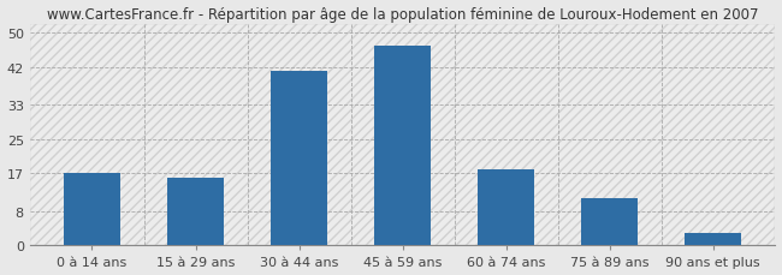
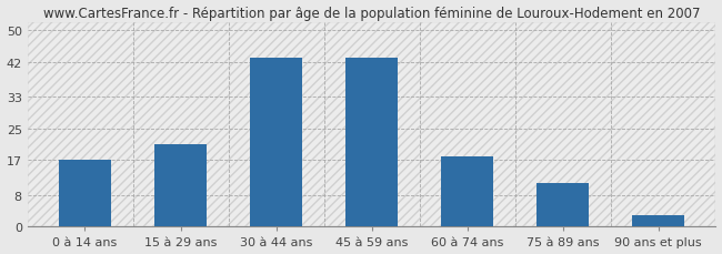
15 à 29 ans: 16 -> 21
30 à 44 ans: 41 -> 43
45 à 59 ans: 47 -> 43
